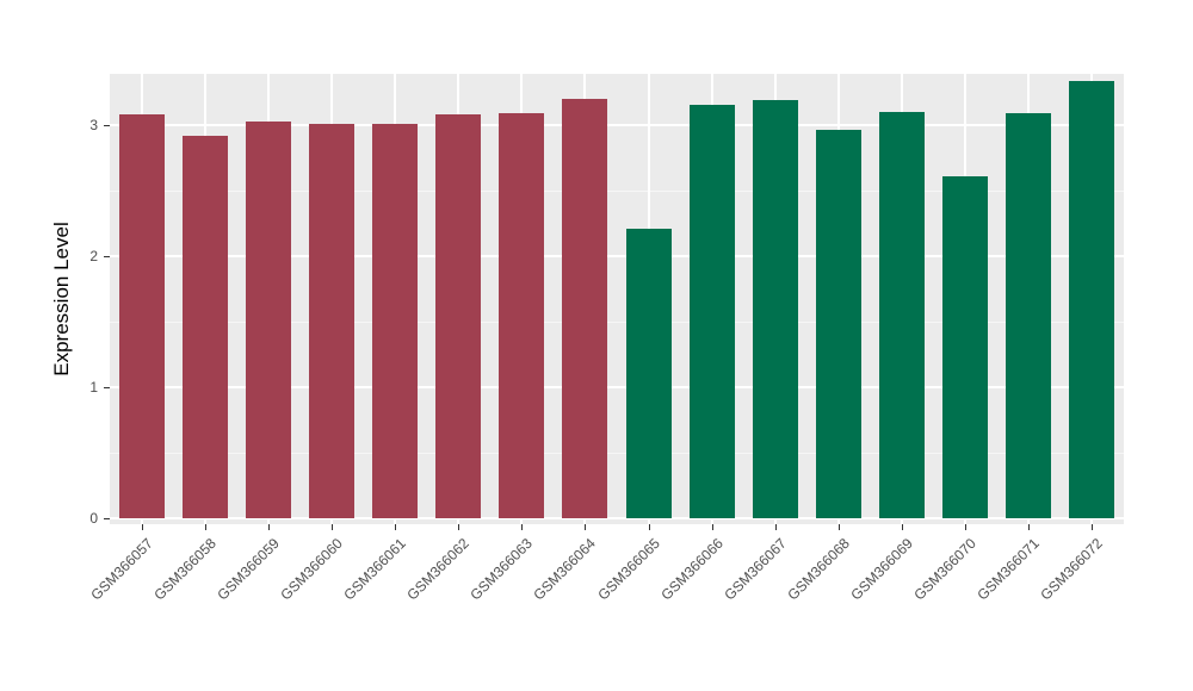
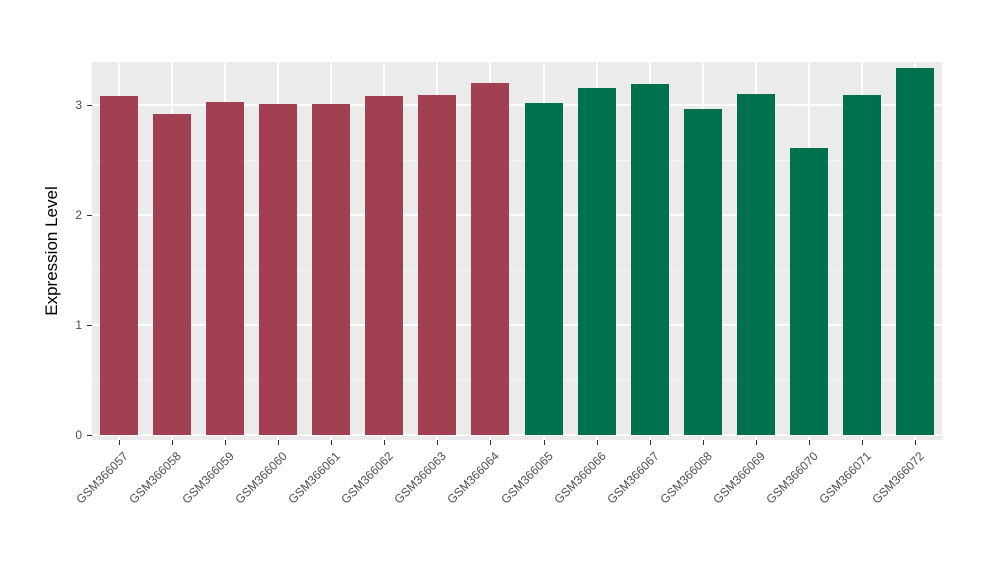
GSM366065: 2.21 -> 3.02
